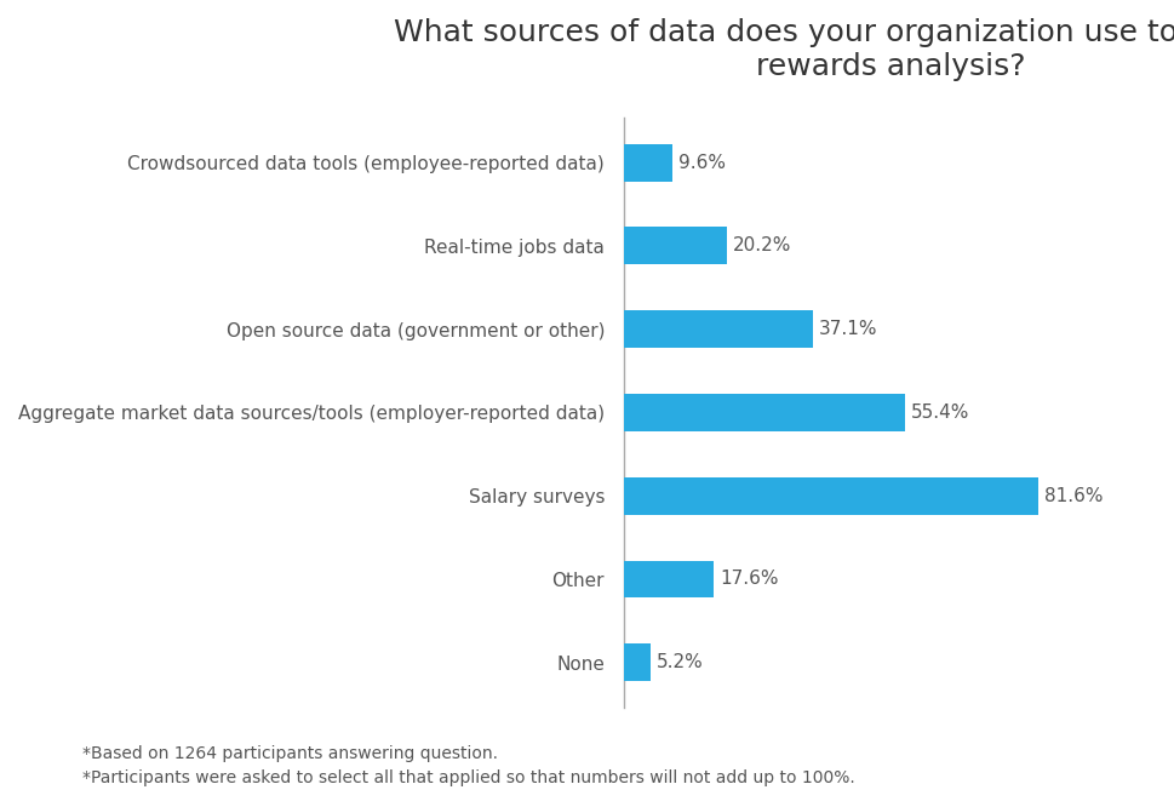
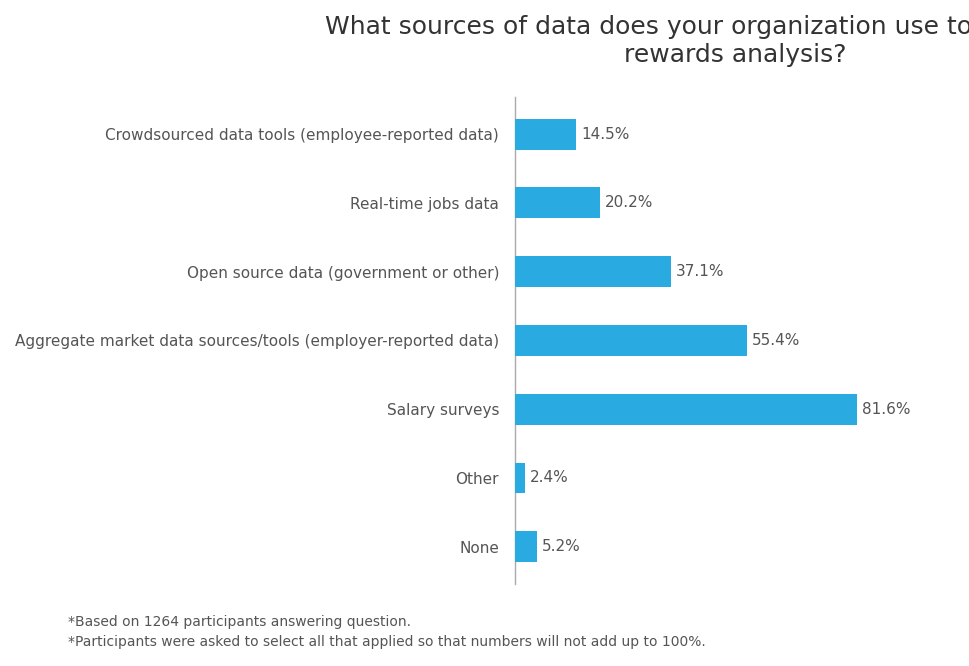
Crowdsourced data tools (employee-reported data): 9.6% -> 14.5%
Other: 17.6% -> 2.4%
